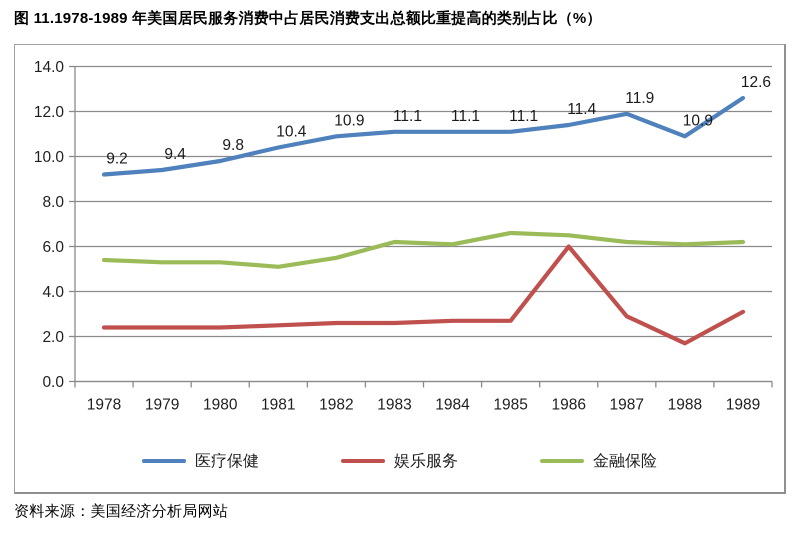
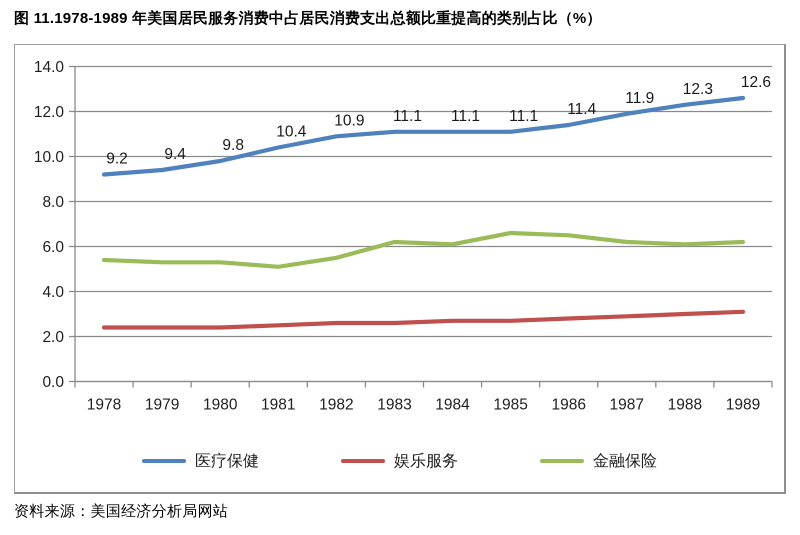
娱乐服务/1986: 6.0 -> 2.8
医疗保健/1988: 10.9 -> 12.3
娱乐服务/1988: 1.7 -> 3.0
